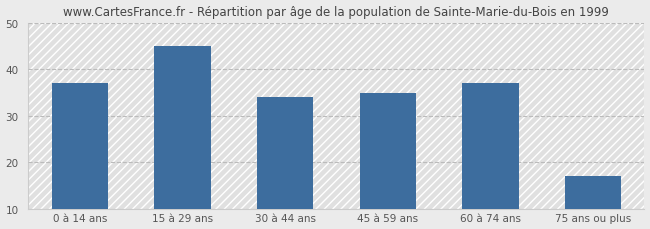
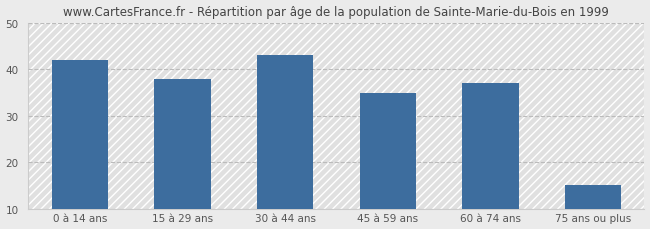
0 à 14 ans: 37 -> 42
15 à 29 ans: 45 -> 38
30 à 44 ans: 34 -> 43
75 ans ou plus: 17 -> 15
